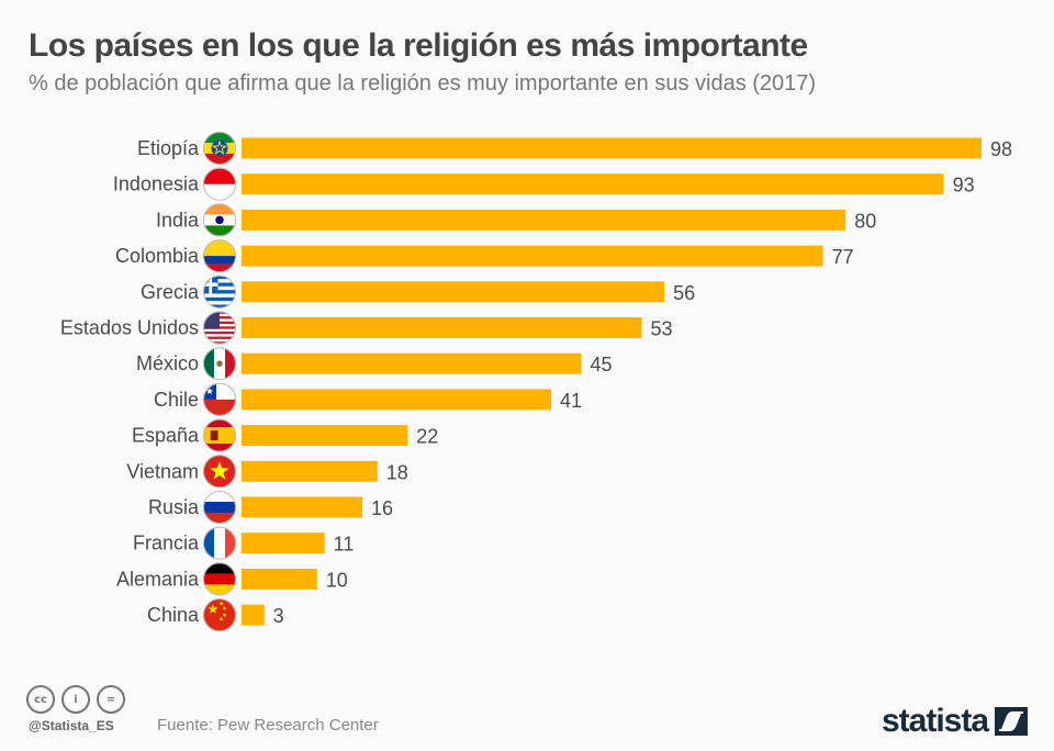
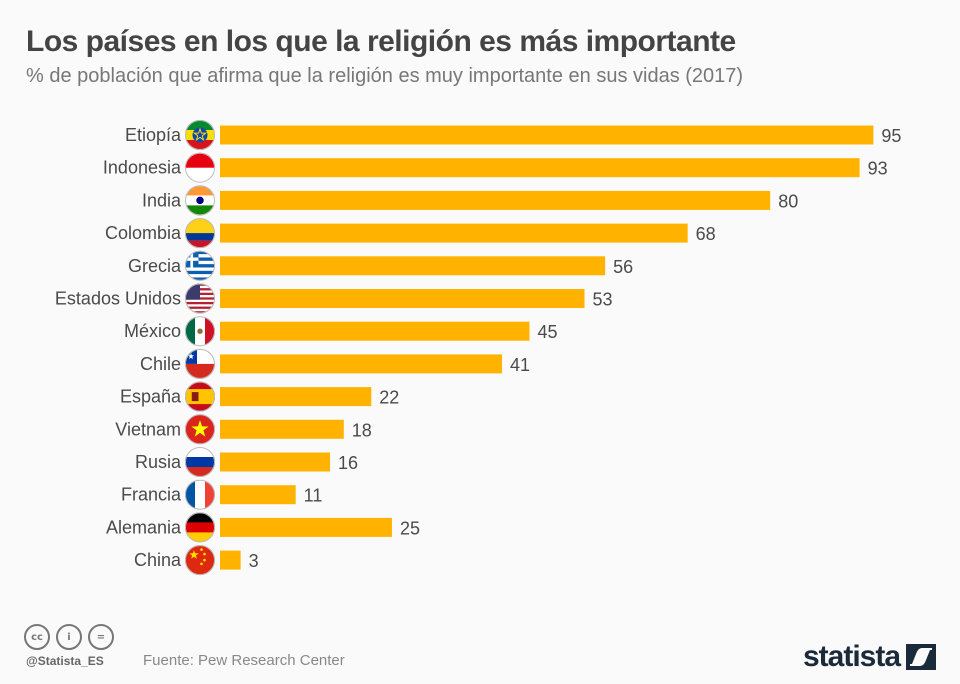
Etiopía: 98 -> 95
Colombia: 77 -> 68
Alemania: 10 -> 25
